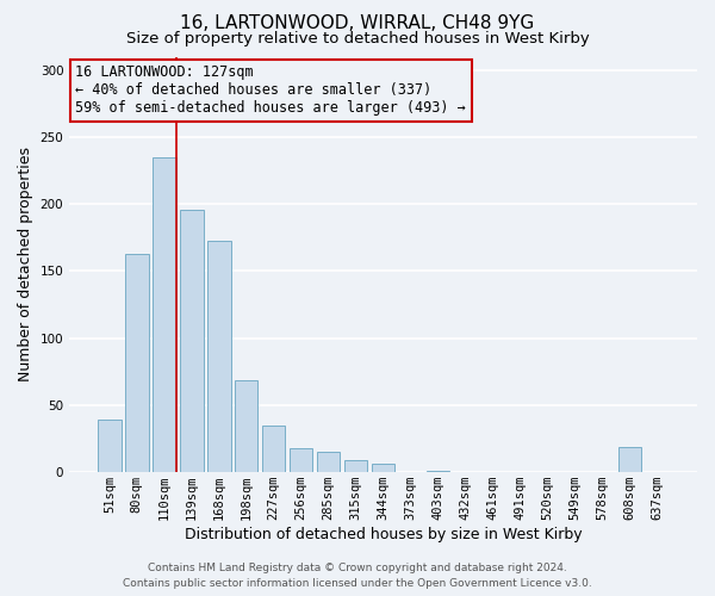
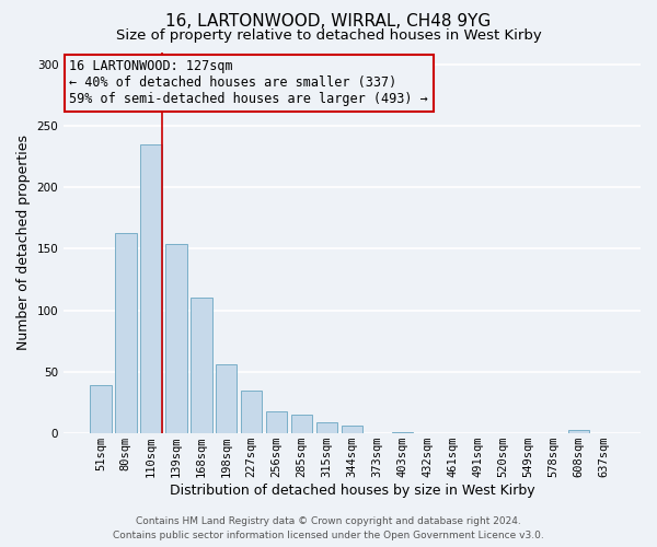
139sqm: 196 -> 154
168sqm: 173 -> 110
198sqm: 69 -> 56
608sqm: 19 -> 3
